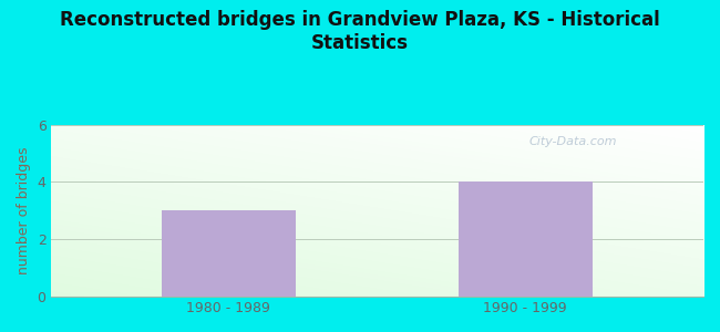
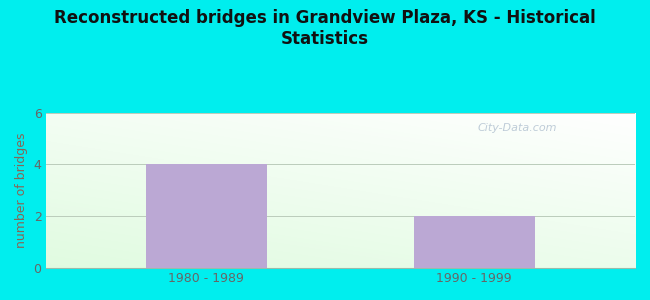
1980 - 1989: 3 -> 4
1990 - 1999: 4 -> 2
